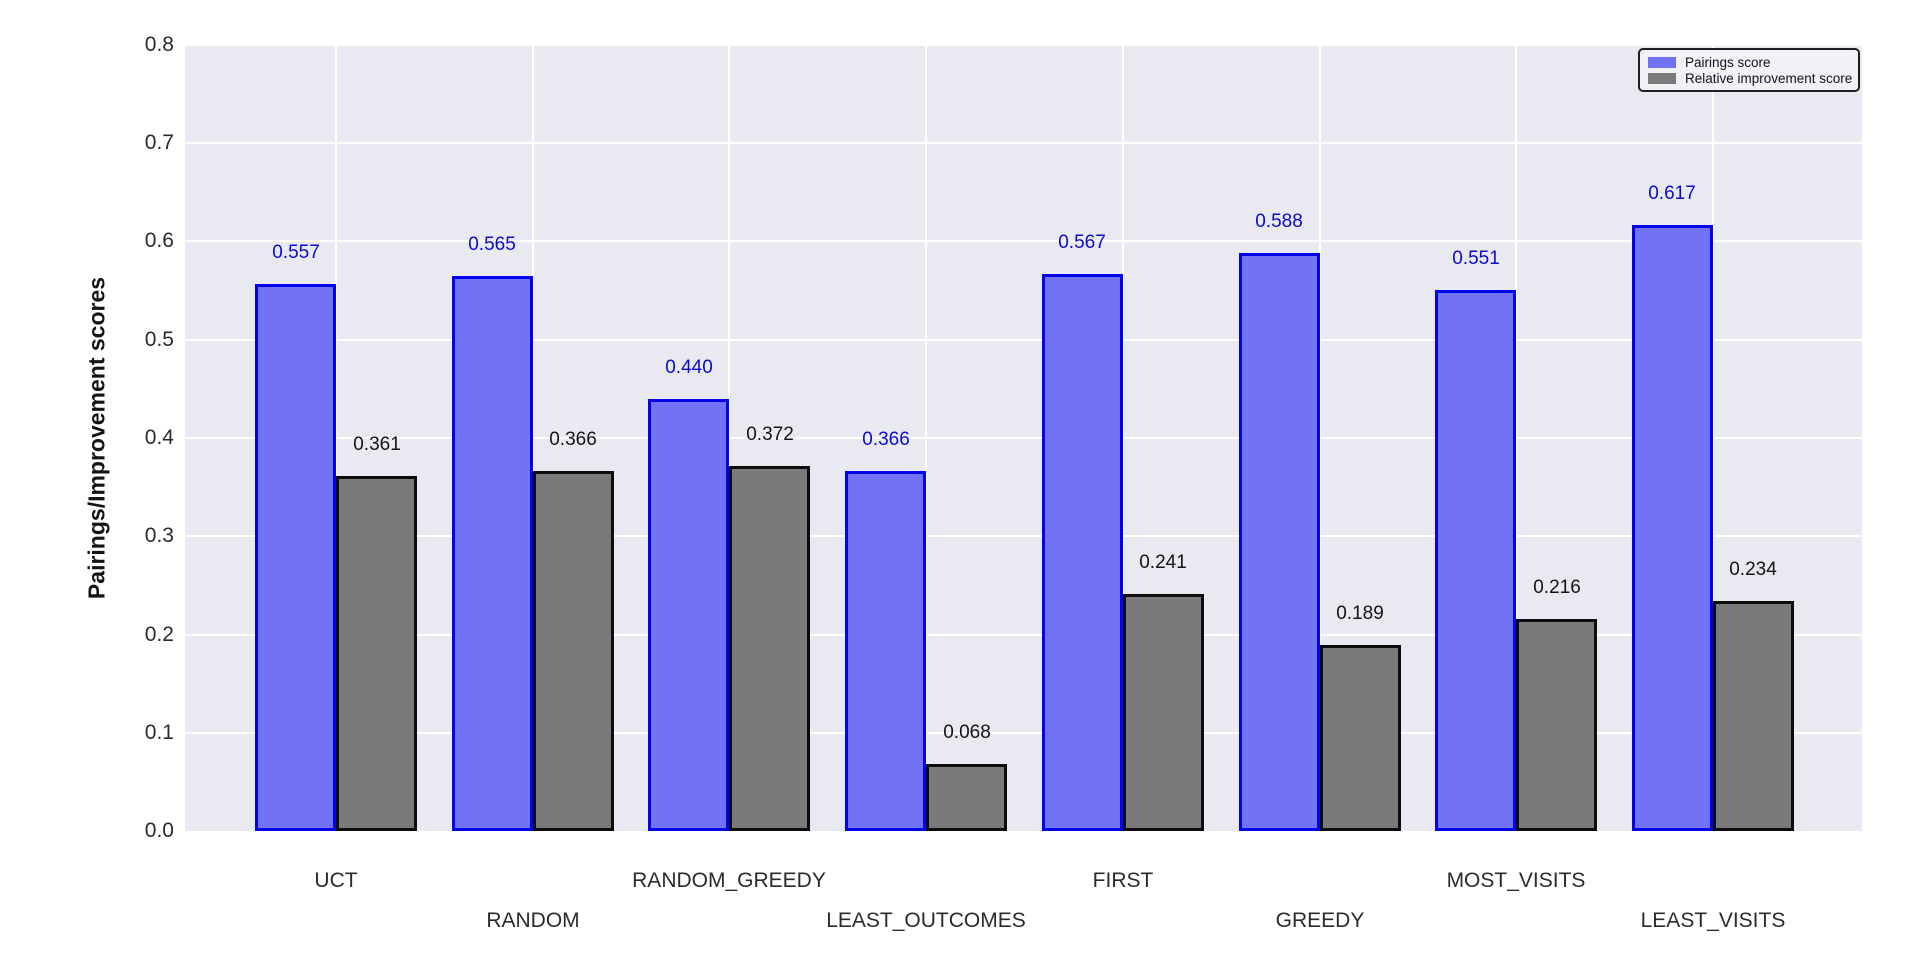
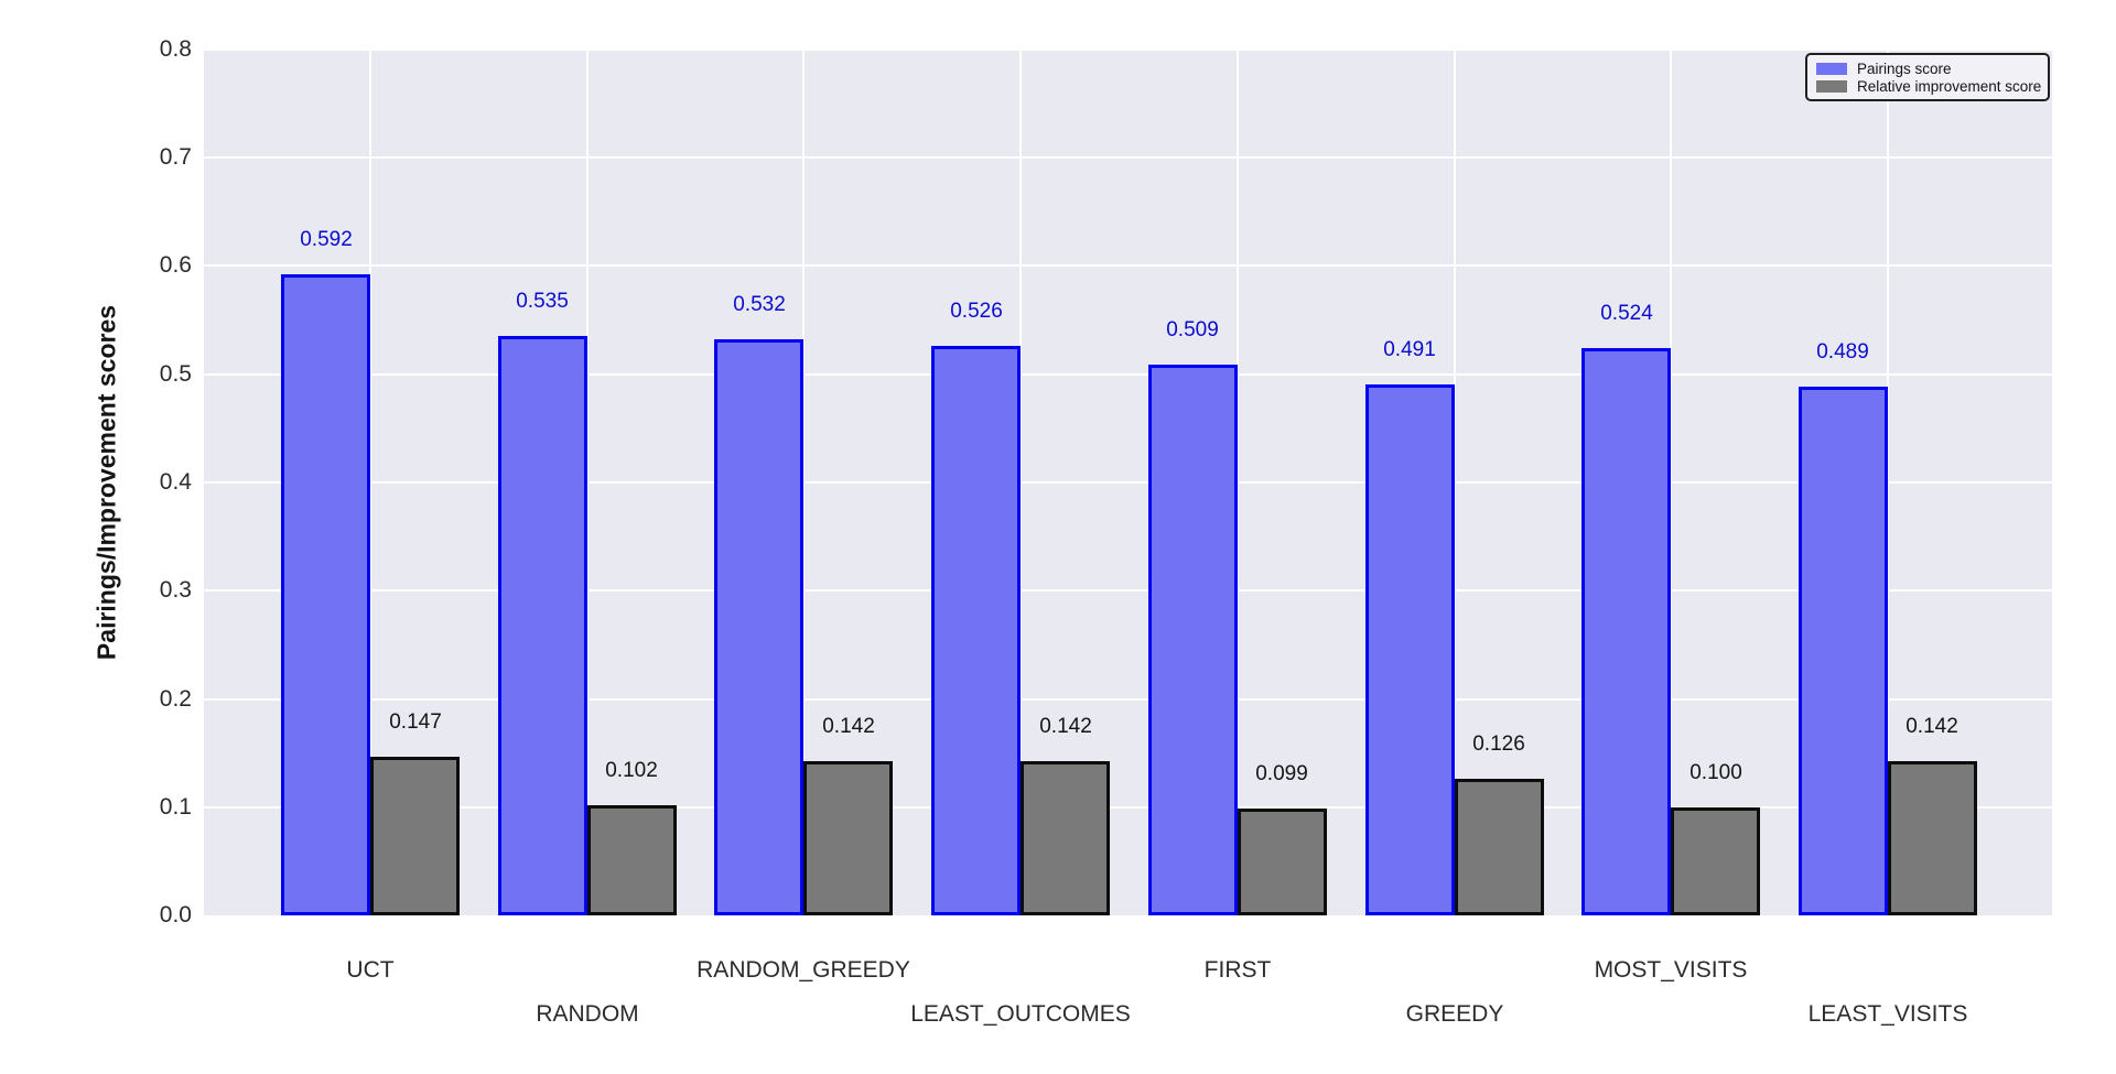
Pairings score/UCT: 0.557 -> 0.592
Relative improvement score/UCT: 0.361 -> 0.147
Pairings score/RANDOM: 0.565 -> 0.535
Relative improvement score/RANDOM: 0.366 -> 0.102
Pairings score/RANDOM_GREEDY: 0.440 -> 0.532
Relative improvement score/RANDOM_GREEDY: 0.372 -> 0.142
Pairings score/LEAST_OUTCOMES: 0.366 -> 0.526
Relative improvement score/LEAST_OUTCOMES: 0.068 -> 0.142
Pairings score/FIRST: 0.567 -> 0.509
Relative improvement score/FIRST: 0.241 -> 0.099
Pairings score/GREEDY: 0.588 -> 0.491
Relative improvement score/GREEDY: 0.189 -> 0.126
Pairings score/MOST_VISITS: 0.551 -> 0.524
Relative improvement score/MOST_VISITS: 0.216 -> 0.100
Pairings score/LEAST_VISITS: 0.617 -> 0.489
Relative improvement score/LEAST_VISITS: 0.234 -> 0.142
